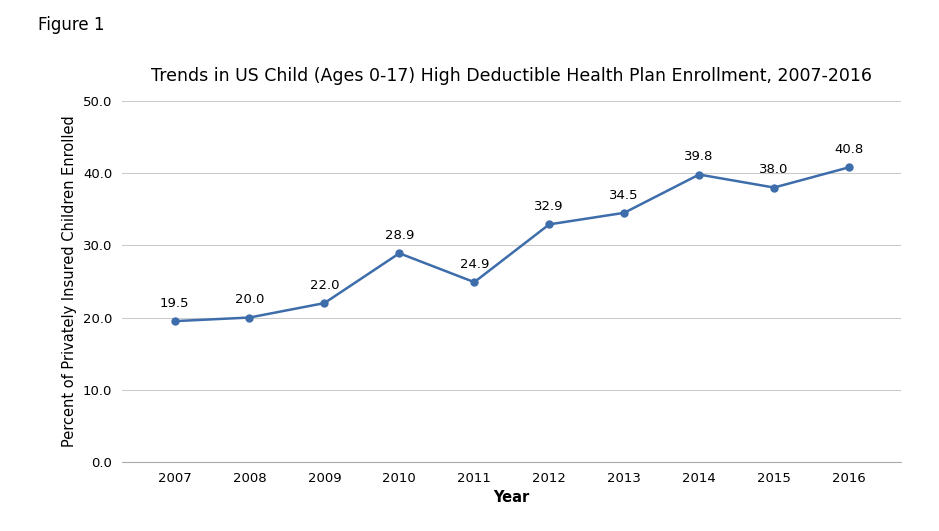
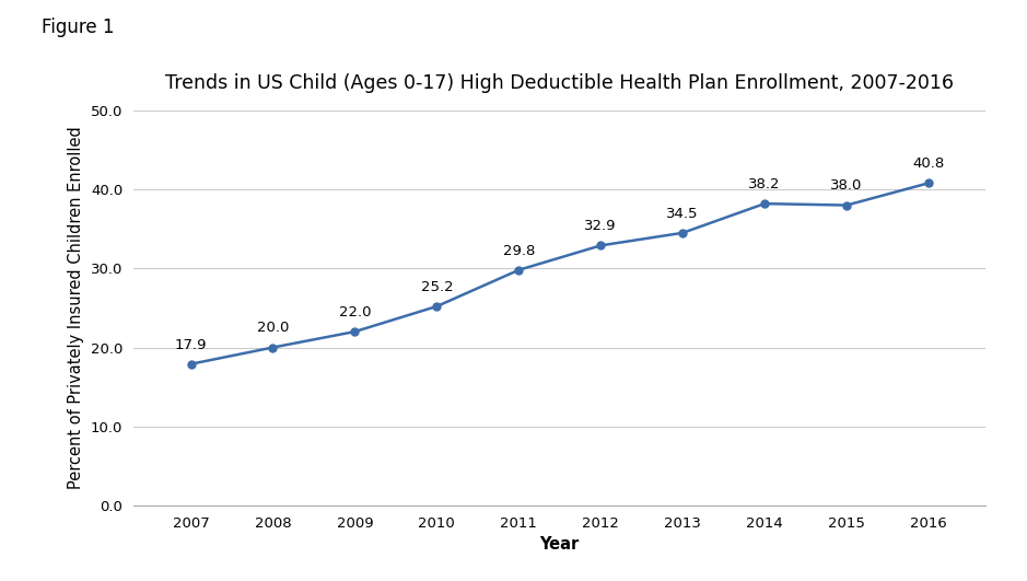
2007: 19.5 -> 17.9
2010: 28.9 -> 25.2
2011: 24.9 -> 29.8
2014: 39.8 -> 38.2
